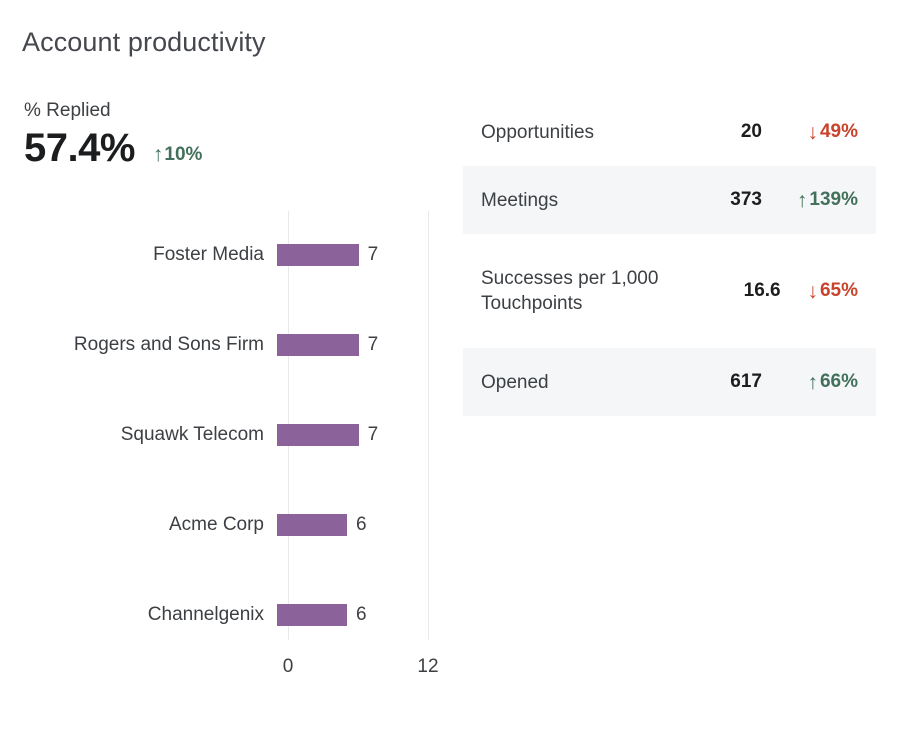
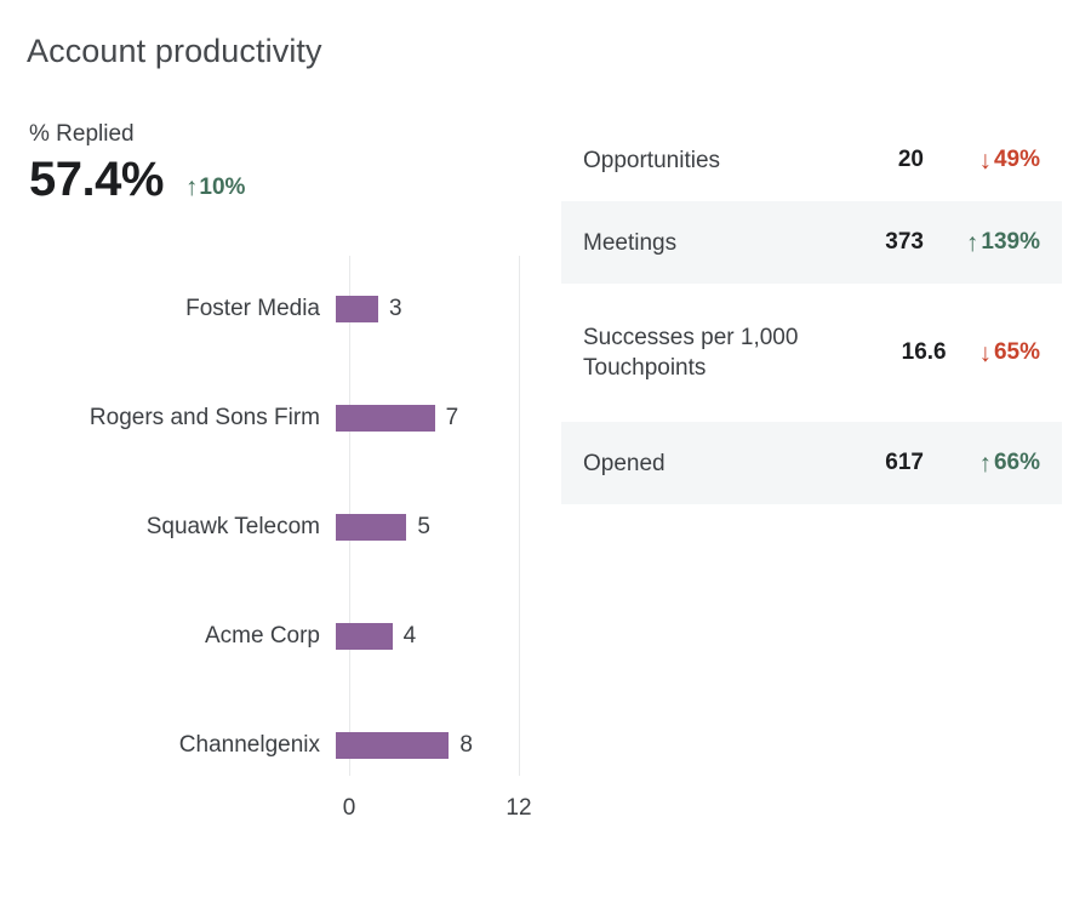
Foster Media: 7 -> 3
Squawk Telecom: 7 -> 5
Acme Corp: 6 -> 4
Channelgenix: 6 -> 8
